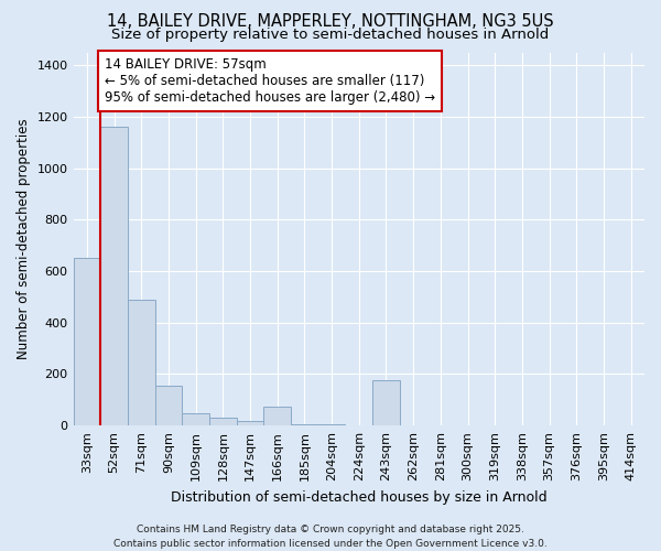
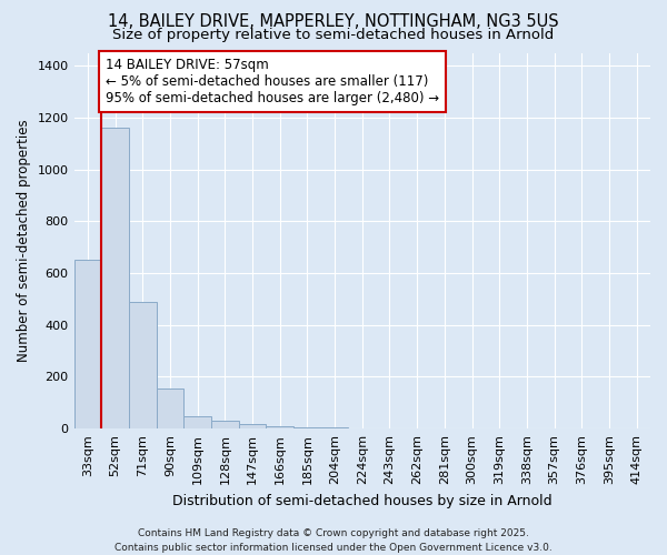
166sqm: 75 -> 10
243sqm: 175 -> 1
